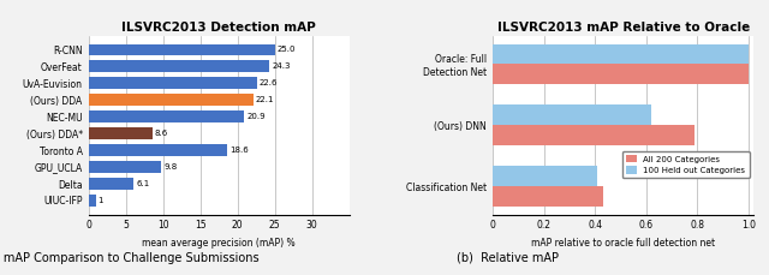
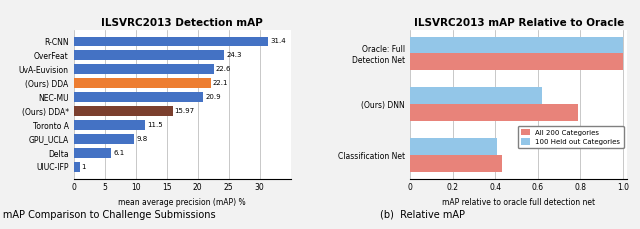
ILSVRC2013 Detection mAP/R-CNN: 25.0 -> 31.4
ILSVRC2013 Detection mAP/(Ours) DDA*: 8.6 -> 16.0
ILSVRC2013 Detection mAP/Toronto A: 18.6 -> 11.5
